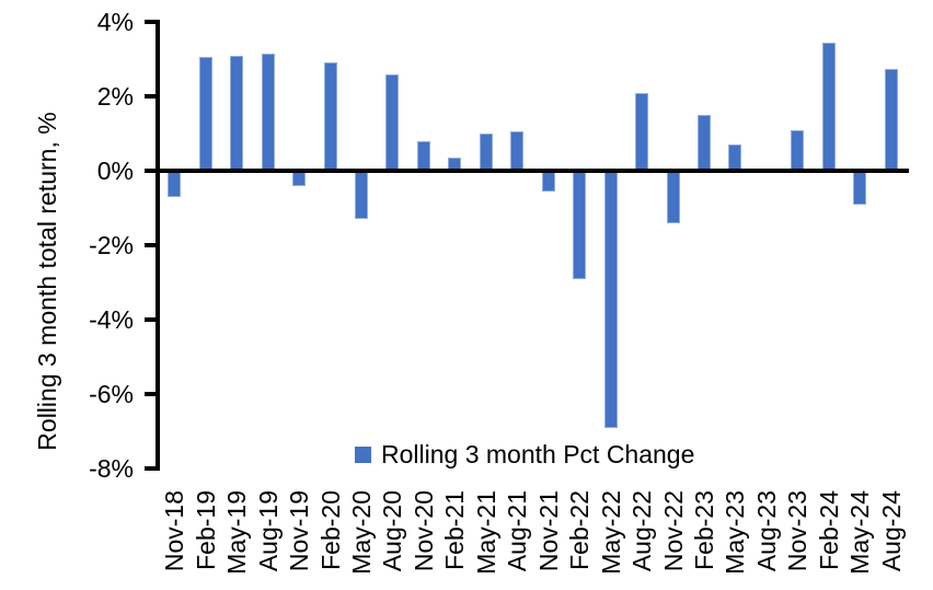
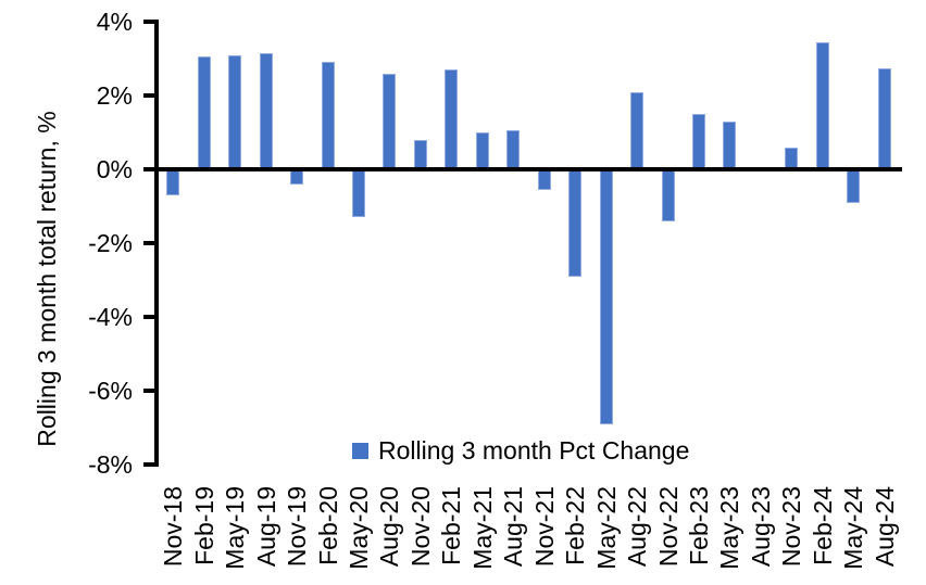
Feb-21: 0.3% -> 2.7%
May-23: 0.7% -> 1.3%
Nov-23: 1.1% -> 0.6%
